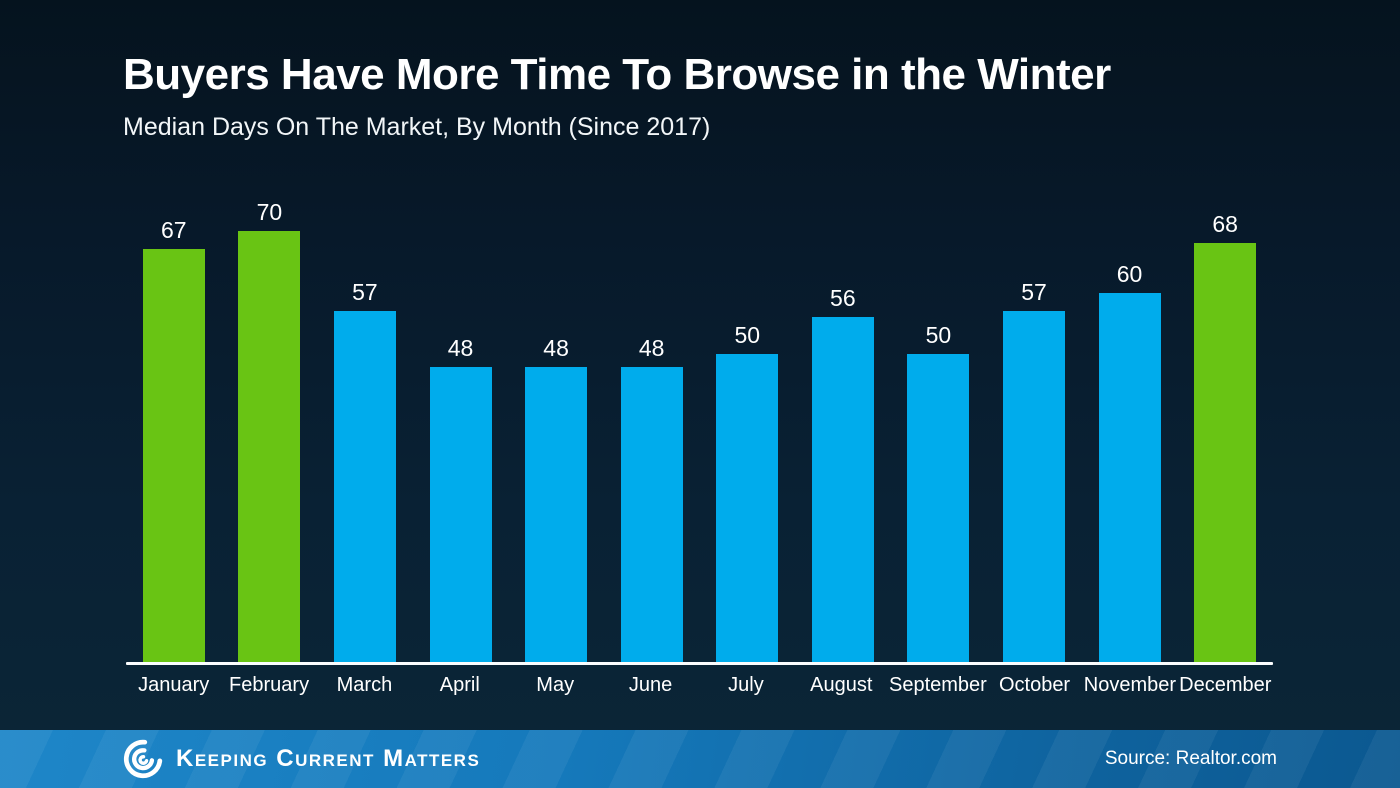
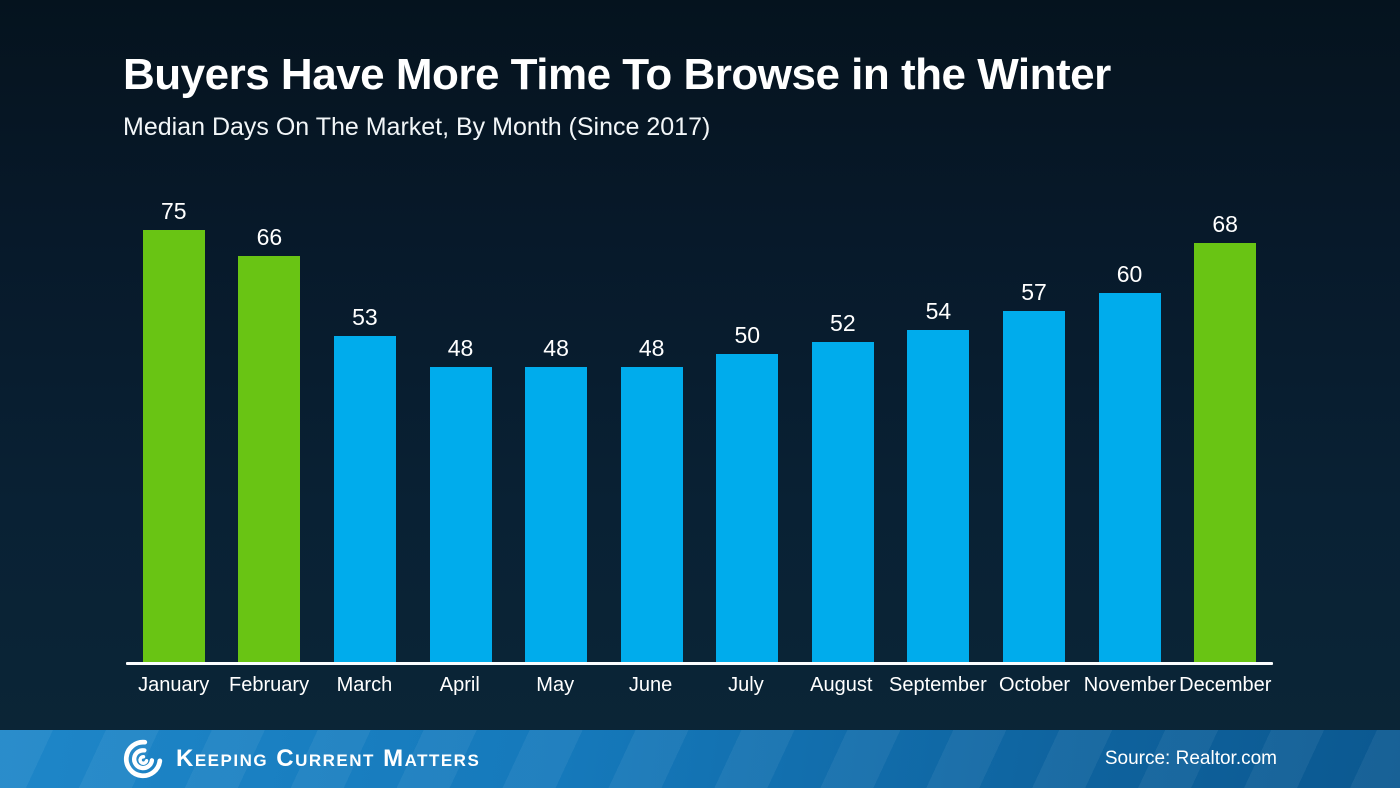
January: 67 -> 75
February: 70 -> 66
March: 57 -> 53
August: 56 -> 52
September: 50 -> 54
